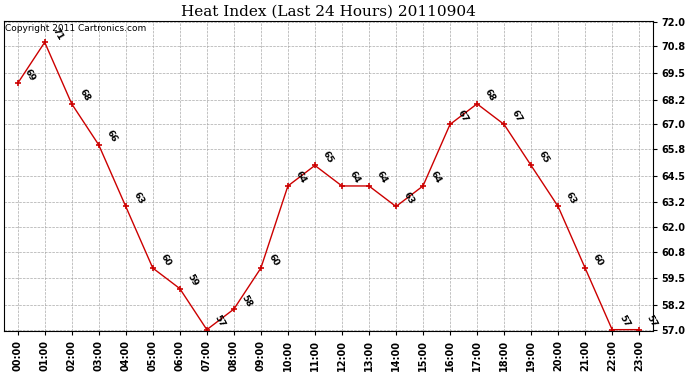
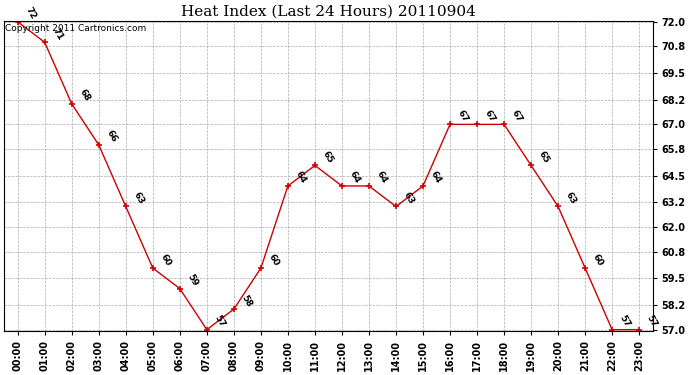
00:00: 69 -> 72
17:00: 68 -> 67
